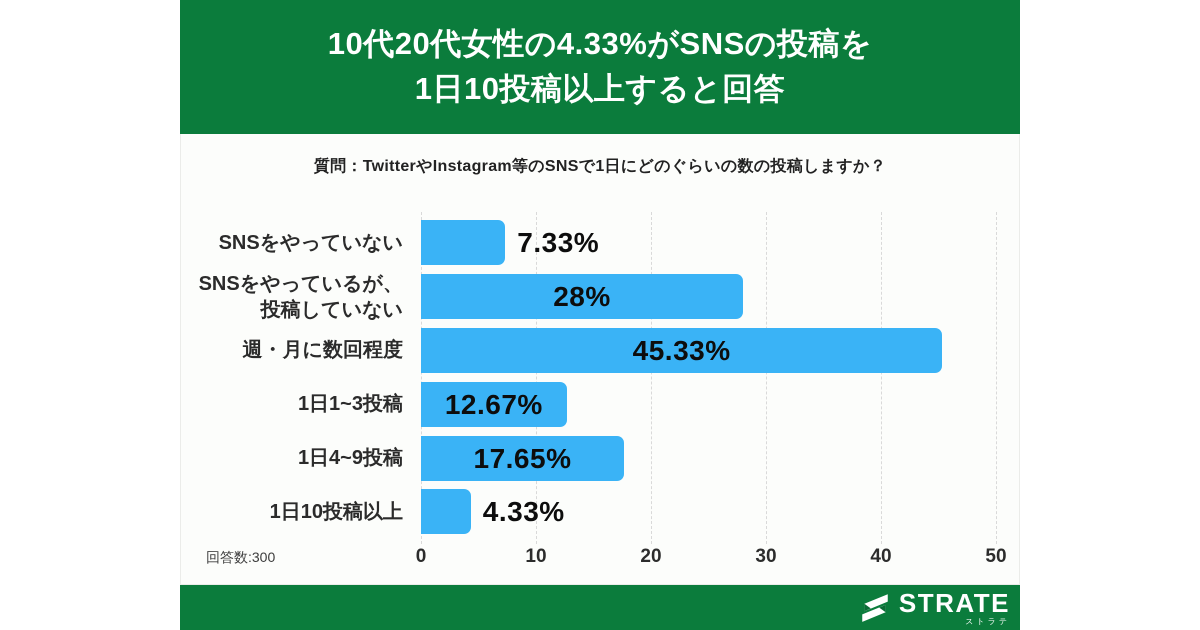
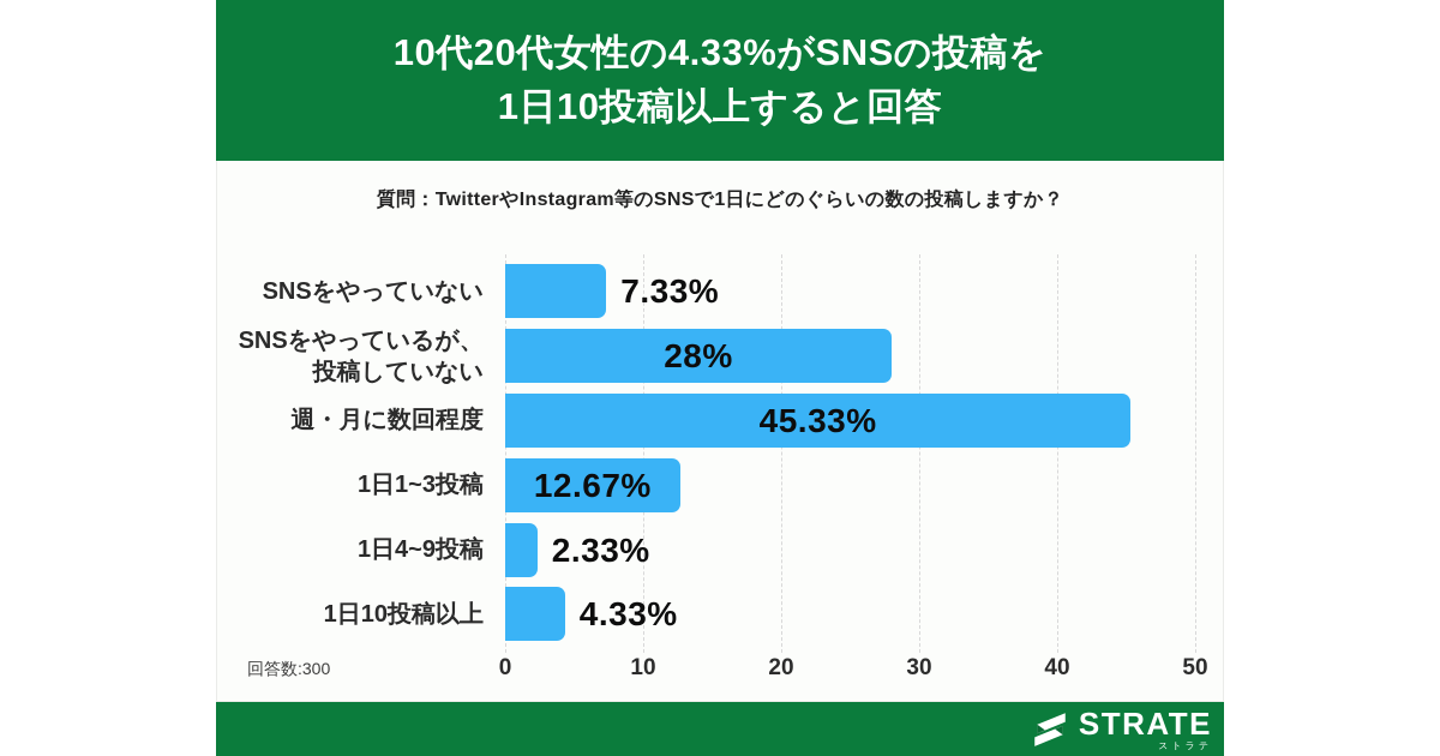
1日4~9投稿: 17.65% -> 2.33%
